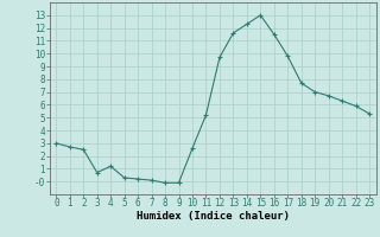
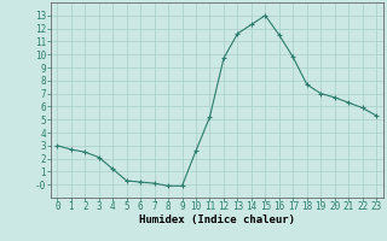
3: 0.7 -> 2.1
